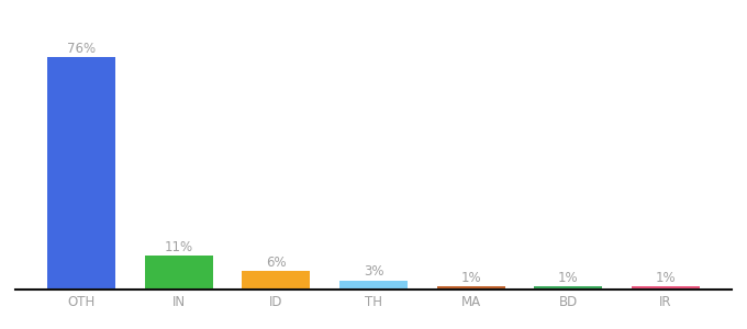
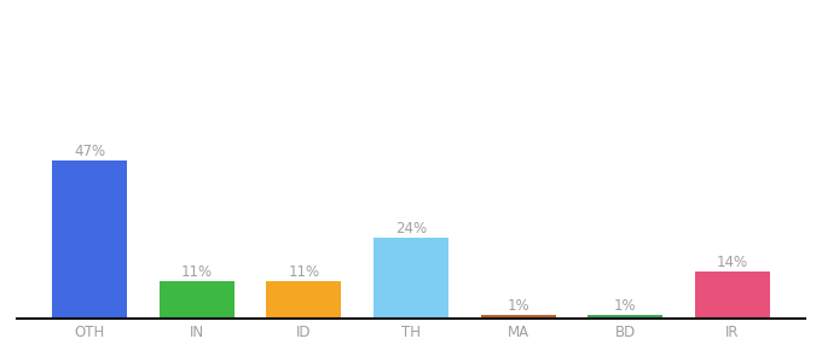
OTH: 76% -> 47%
ID: 6% -> 11%
TH: 3% -> 24%
IR: 1% -> 14%
